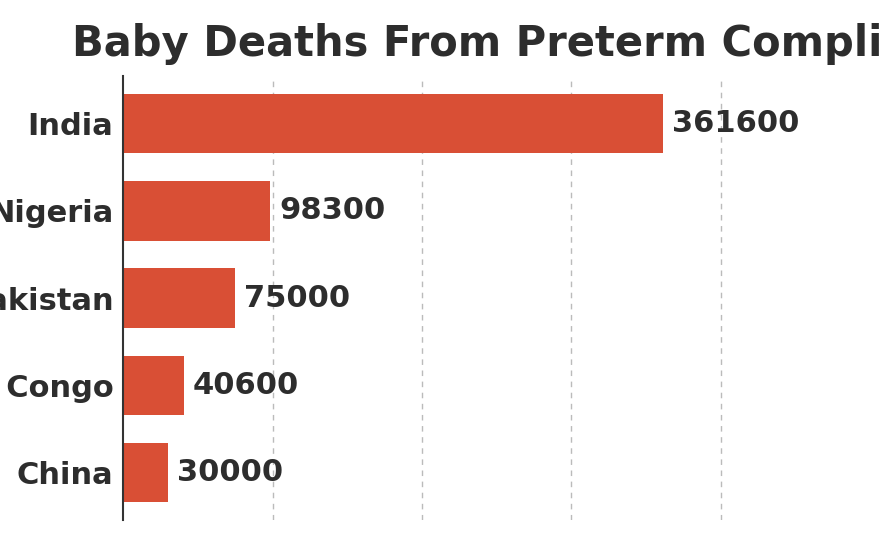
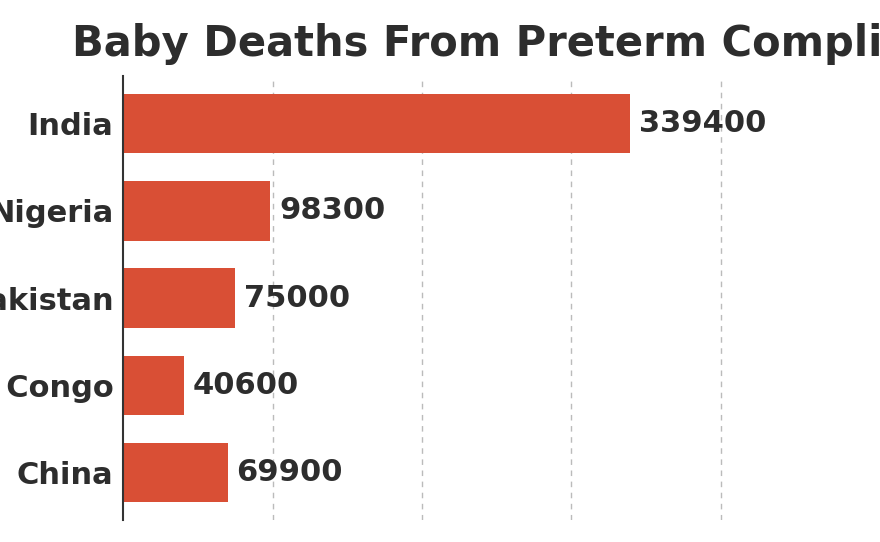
India: 361600 -> 339400
China: 30000 -> 69900
